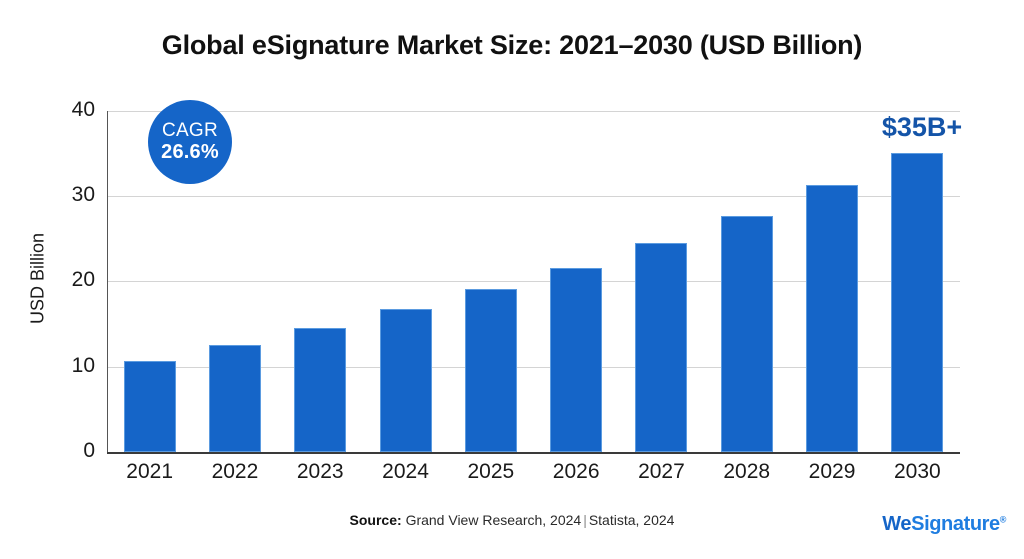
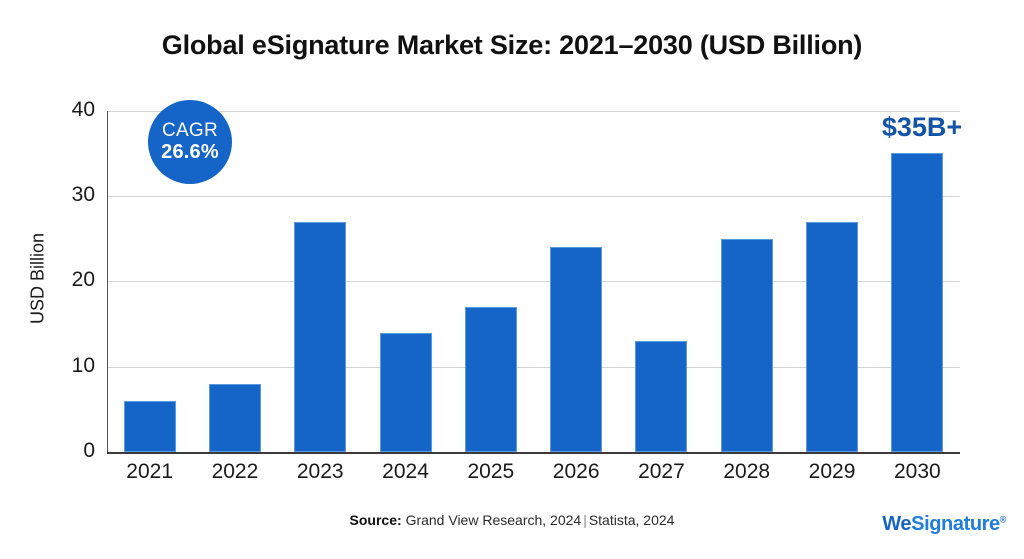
2021: 11 -> 6
2022: 12 -> 8
2023: 15 -> 27
2024: 17 -> 14
2025: 19 -> 17
2026: 22 -> 24
2027: 24 -> 13
2028: 28 -> 25
2029: 31 -> 27
